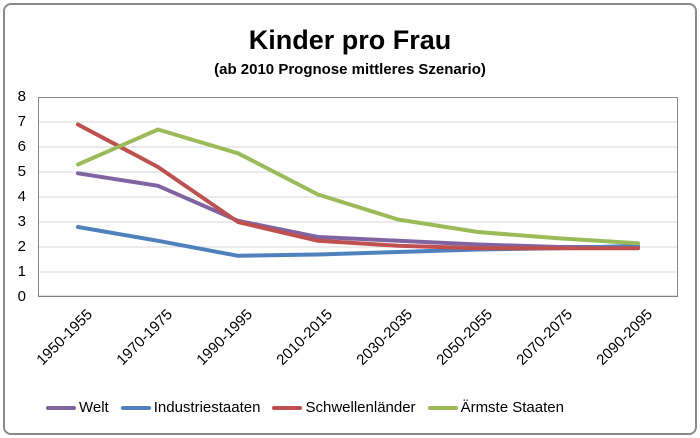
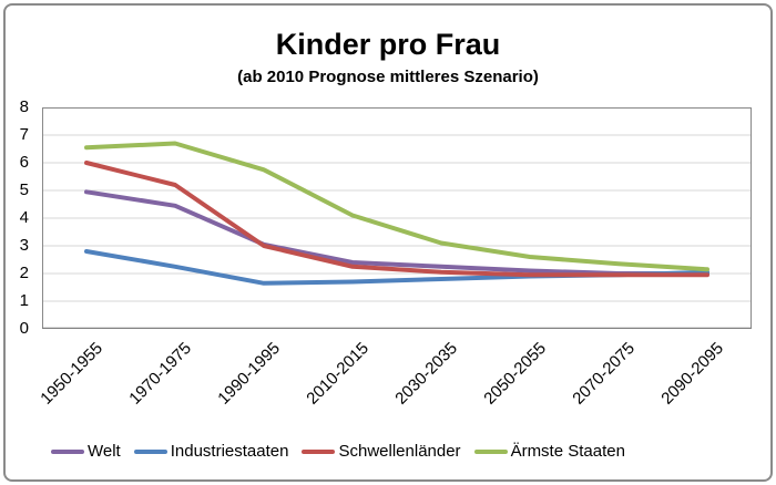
Schwellenländer/1950-1955: 6.9 -> 6.0
Ärmste Staaten/1950-1955: 5.3 -> 6.5
